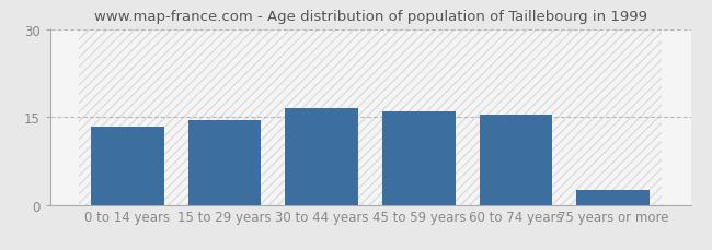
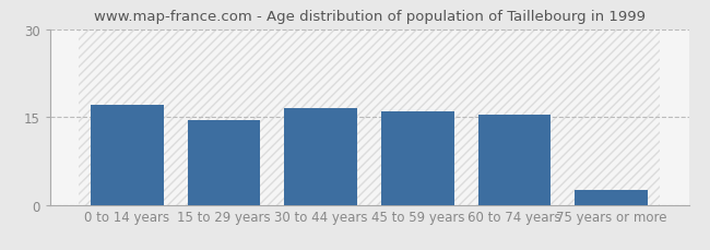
0 to 14 years: 13.4 -> 17.0
